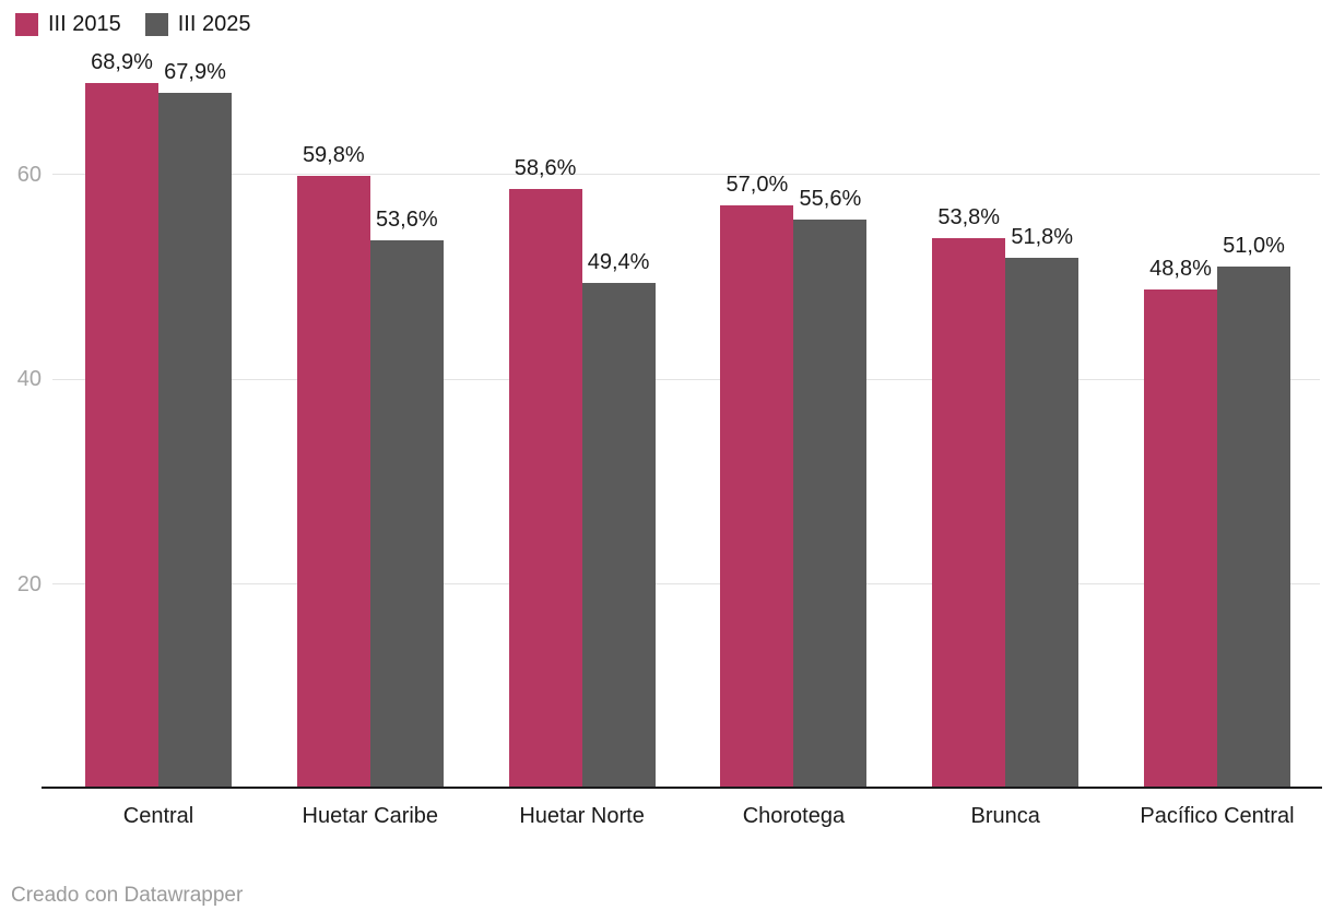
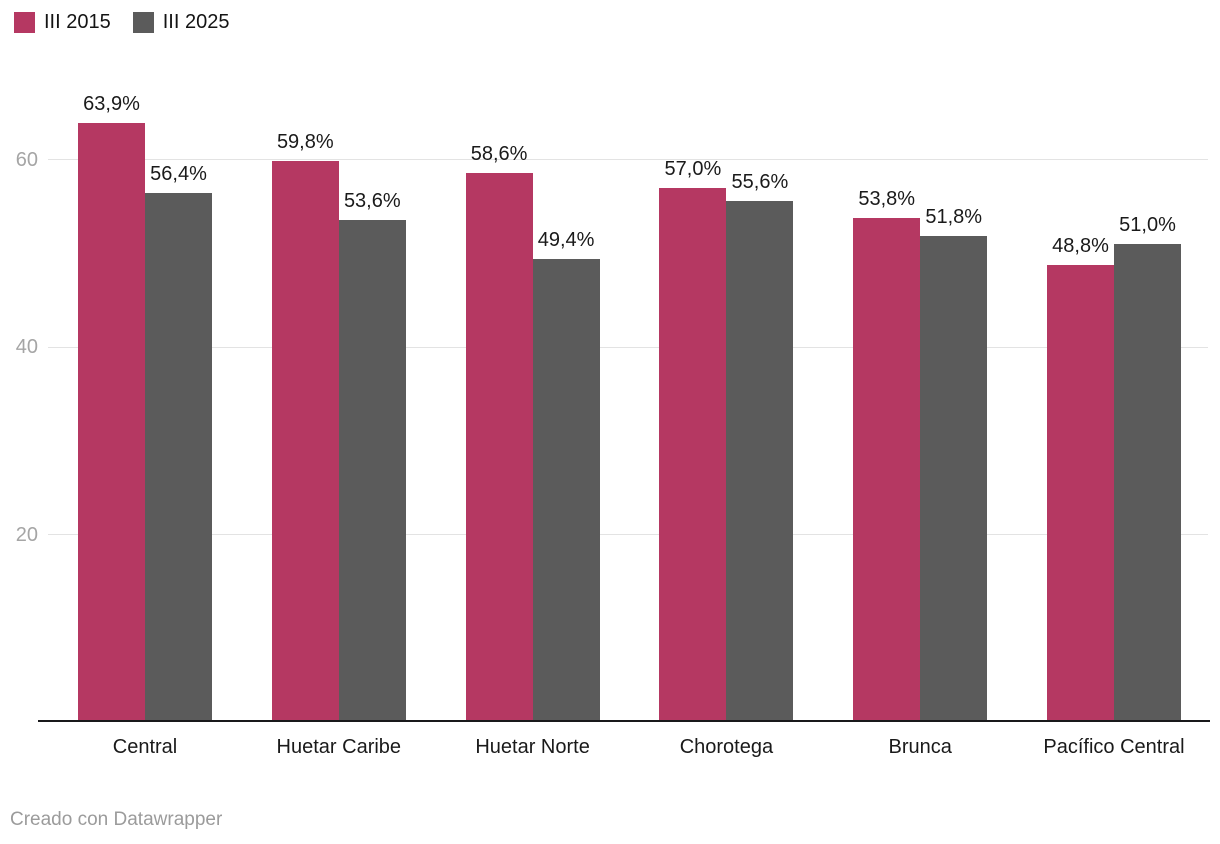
III 2015/Central: 68,9% -> 63,9%
III 2025/Central: 67,9% -> 56,4%
